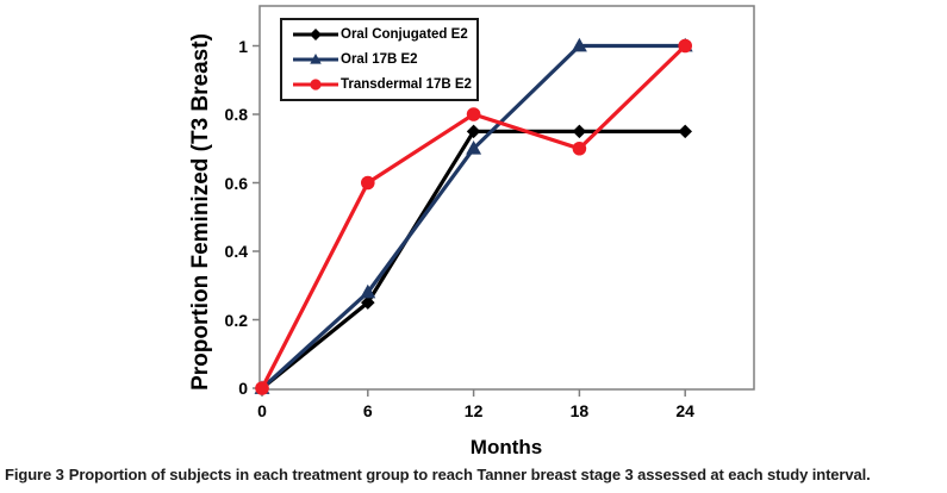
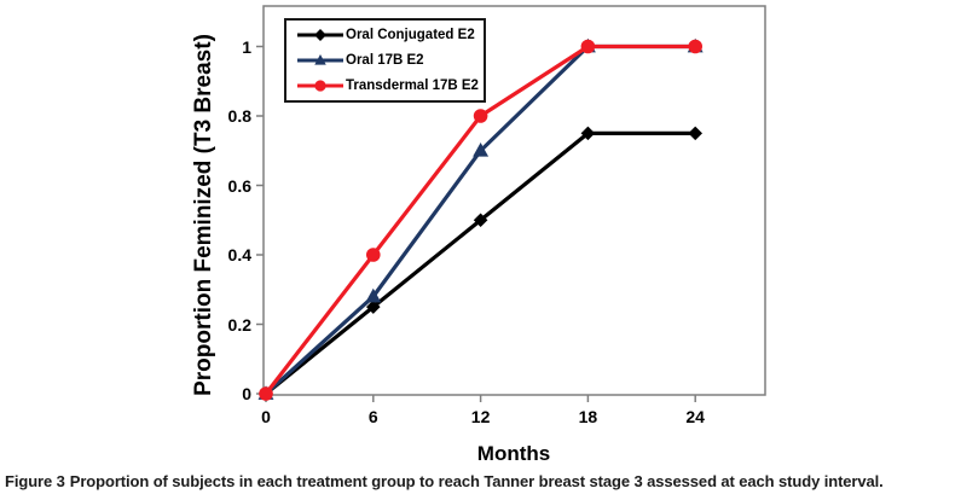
Transdermal 17B E2/6: 0.6 -> 0.4
Oral Conjugated E2/12: 0.75 -> 0.50
Transdermal 17B E2/18: 0.7 -> 1.0
